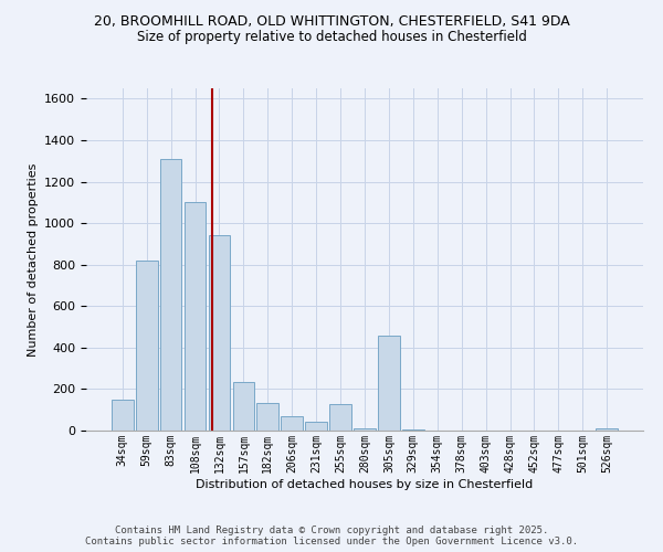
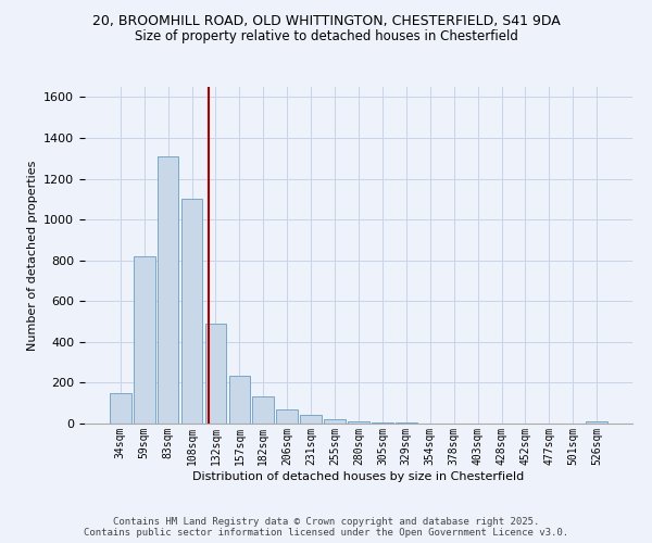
132sqm: 940 -> 490
255sqm: 130 -> 20
305sqm: 460 -> 10
